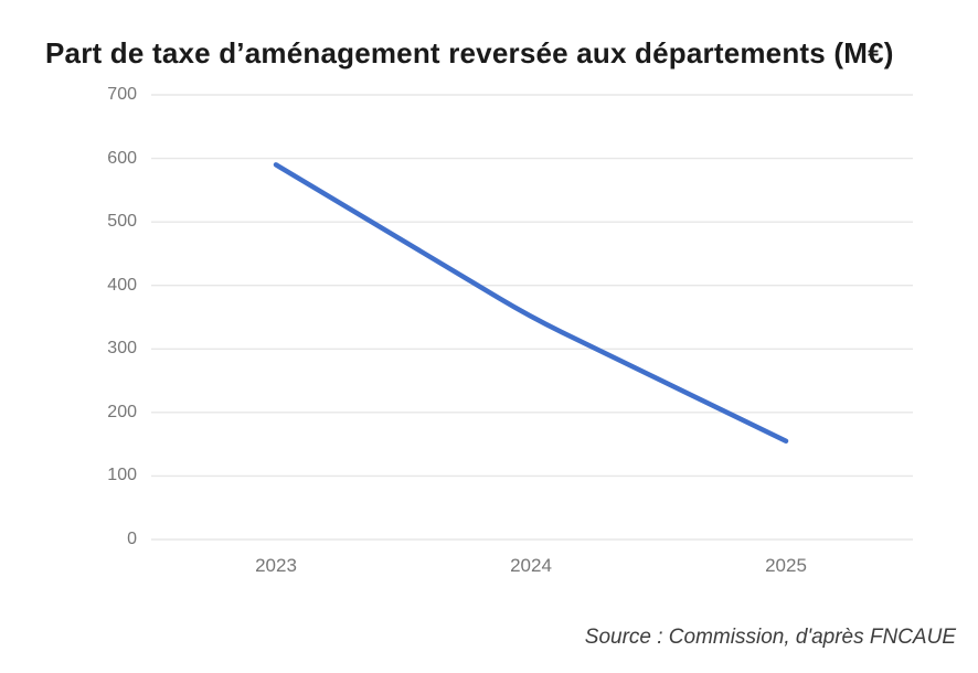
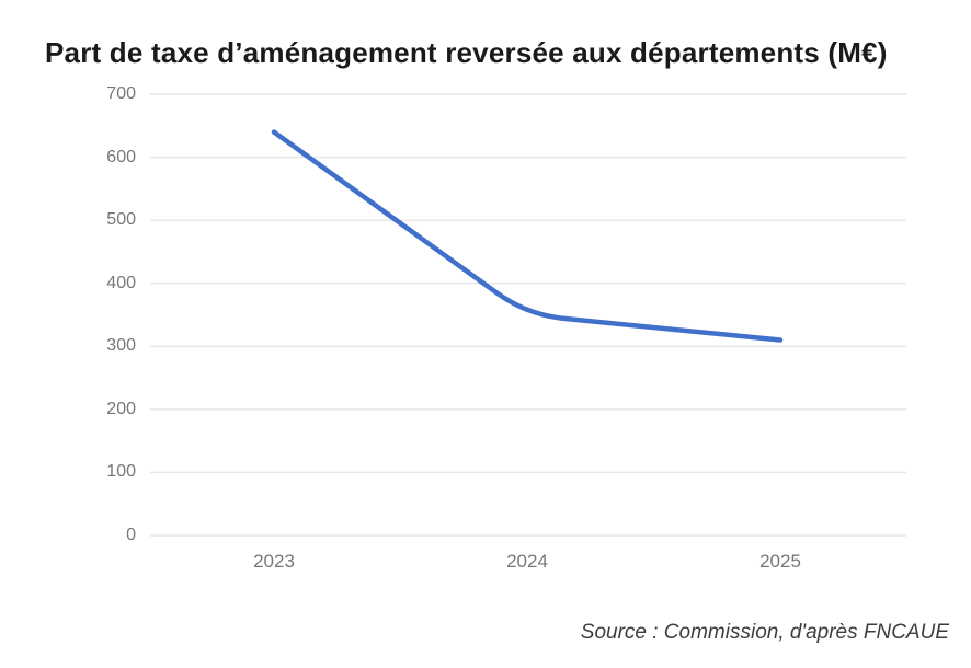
2023: 590 -> 640
2025: 160 -> 310
